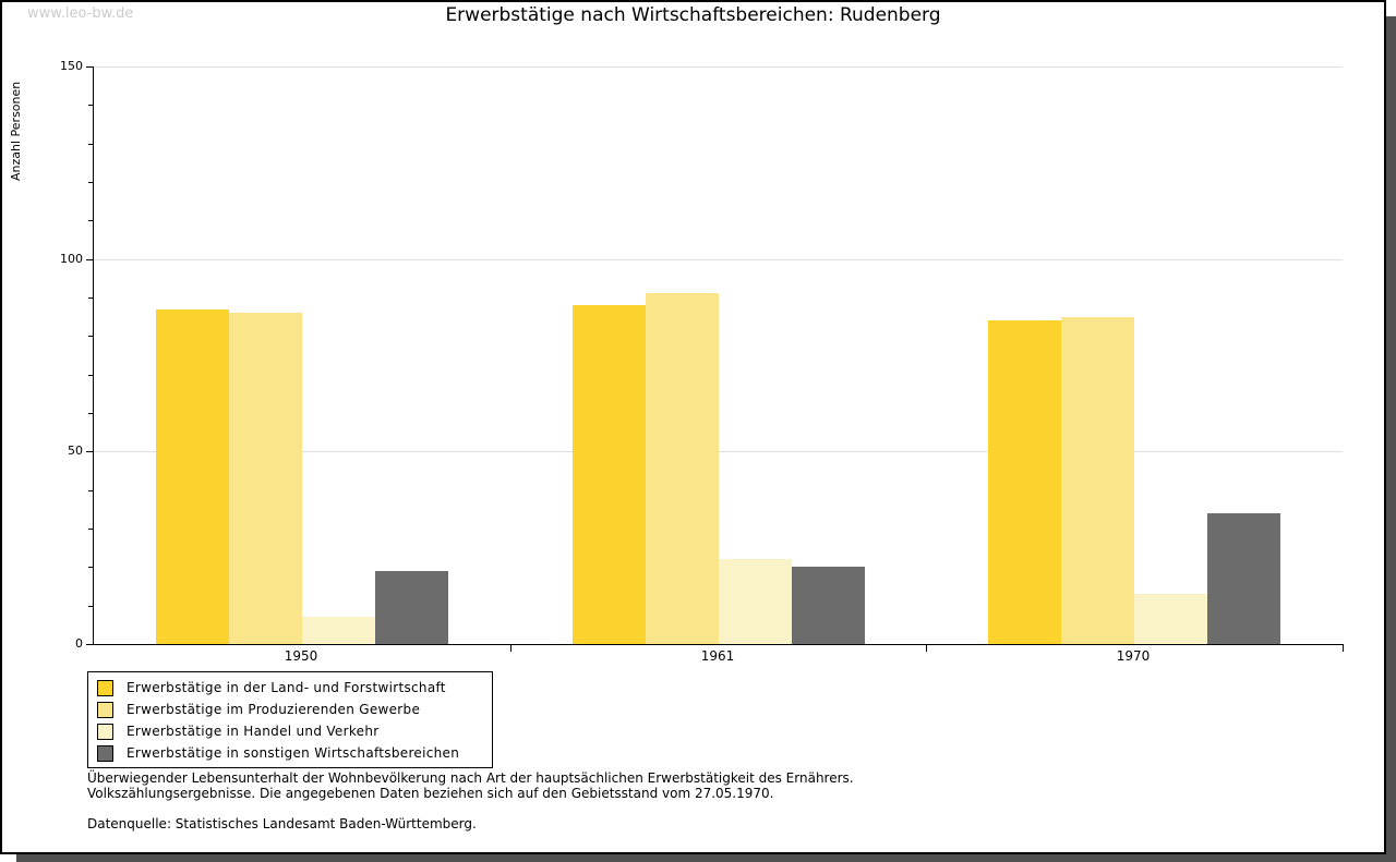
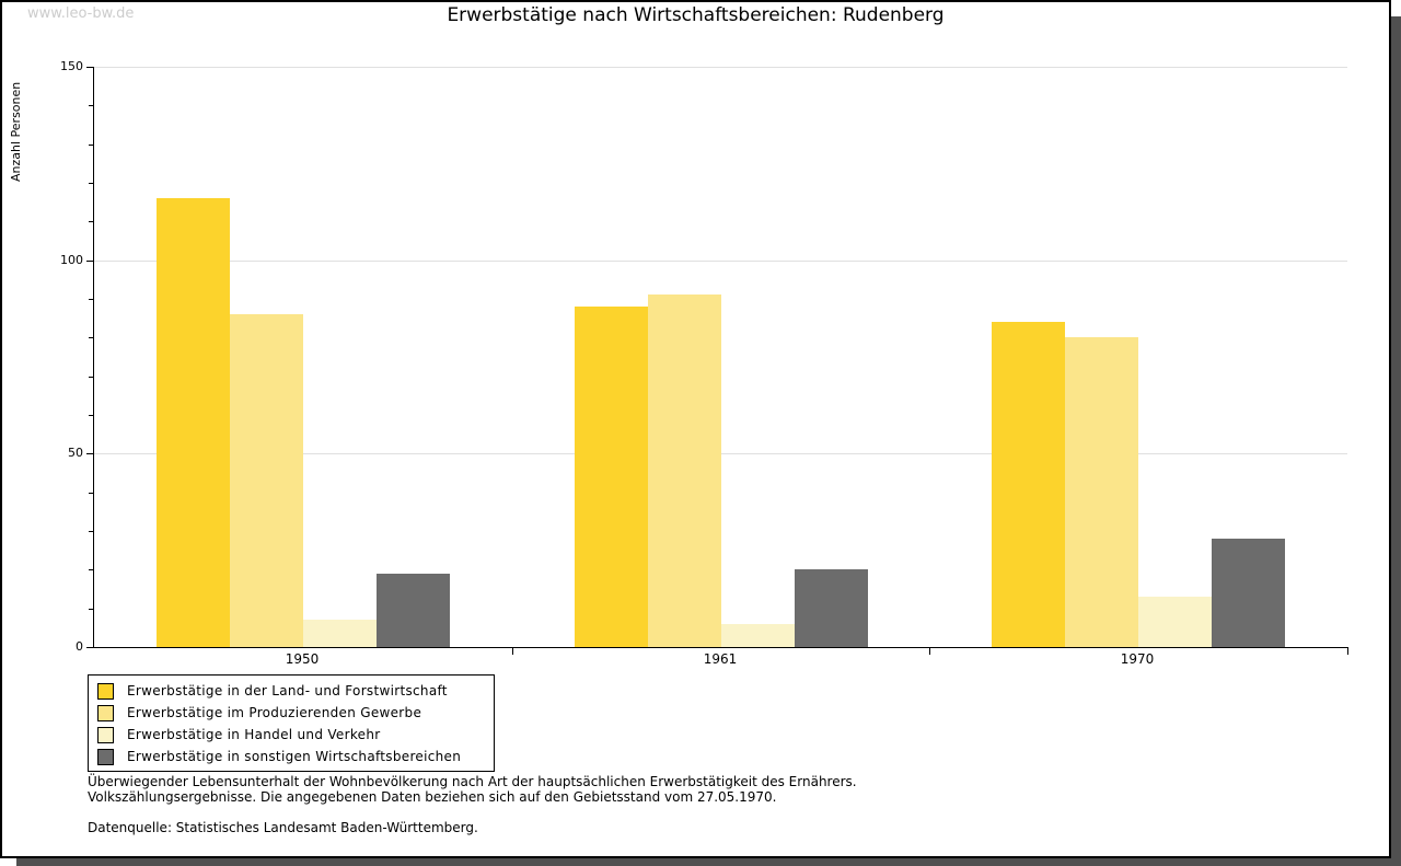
Erwerbstätige in der Land- und Forstwirtschaft/1950: 87 -> 116
Erwerbstätige in Handel und Verkehr/1961: 22 -> 6
Erwerbstätige im Produzierenden Gewerbe/1970: 85 -> 80
Erwerbstätige in sonstigen Wirtschaftsbereichen/1970: 34 -> 28
